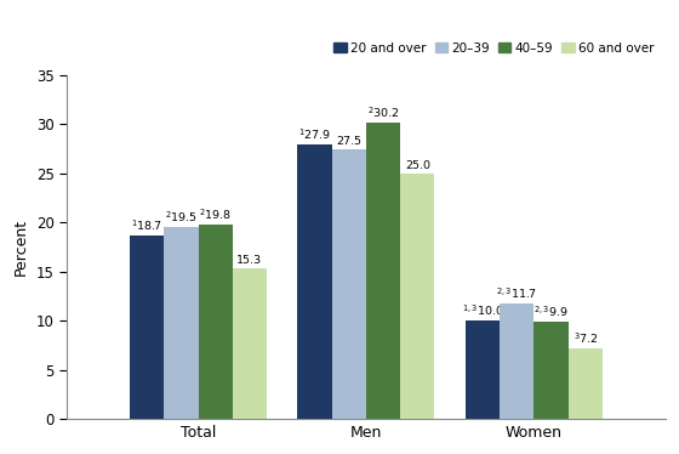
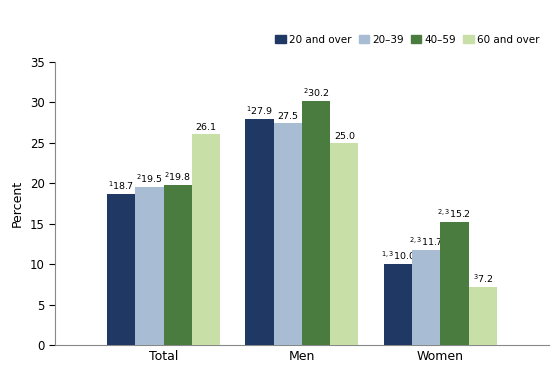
60 and over/Total: 15.3 -> 26.1
40–59/Women: 9.9 -> 15.2
